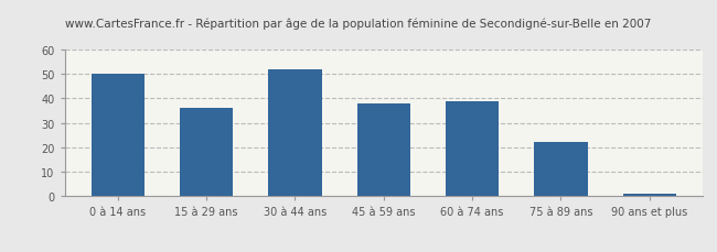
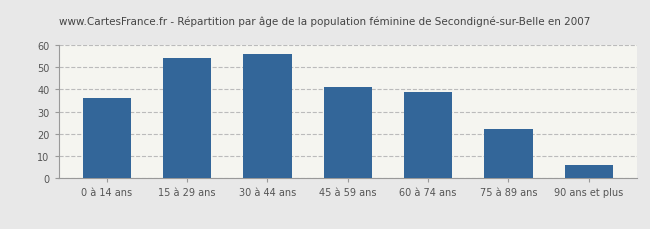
0 à 14 ans: 50 -> 36
15 à 29 ans: 36 -> 54
30 à 44 ans: 52 -> 56
45 à 59 ans: 38 -> 41
90 ans et plus: 1 -> 6
